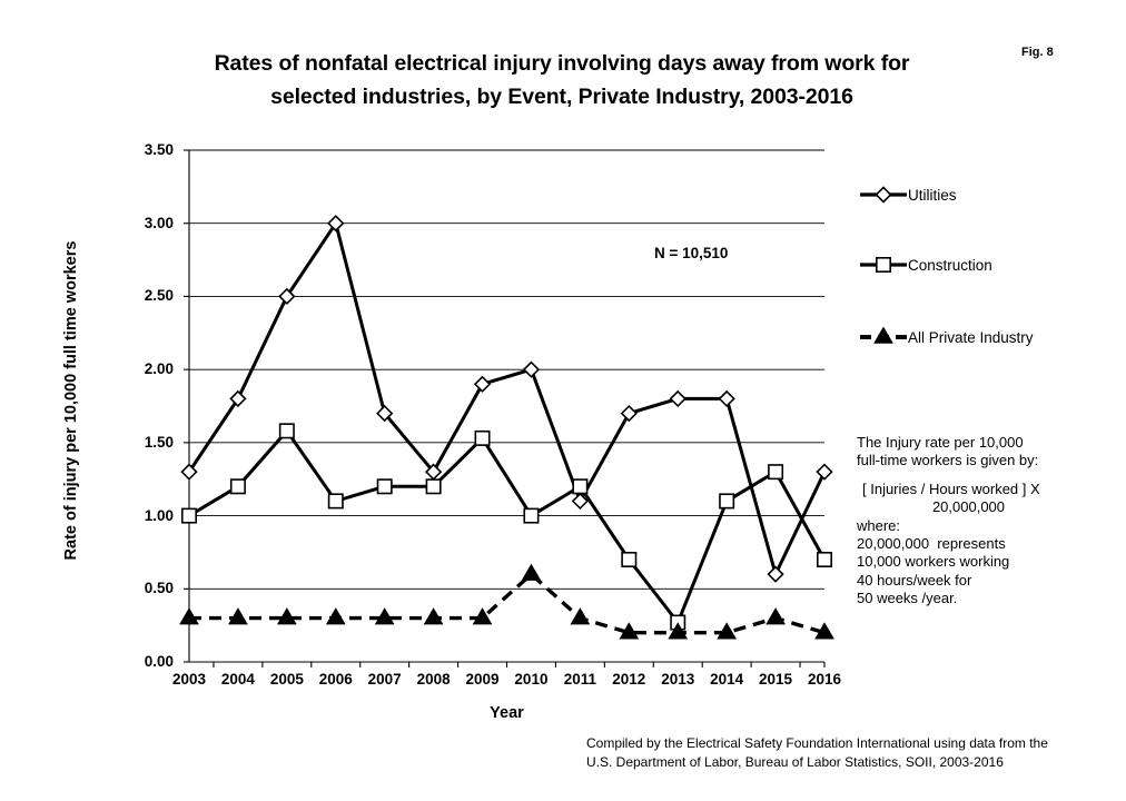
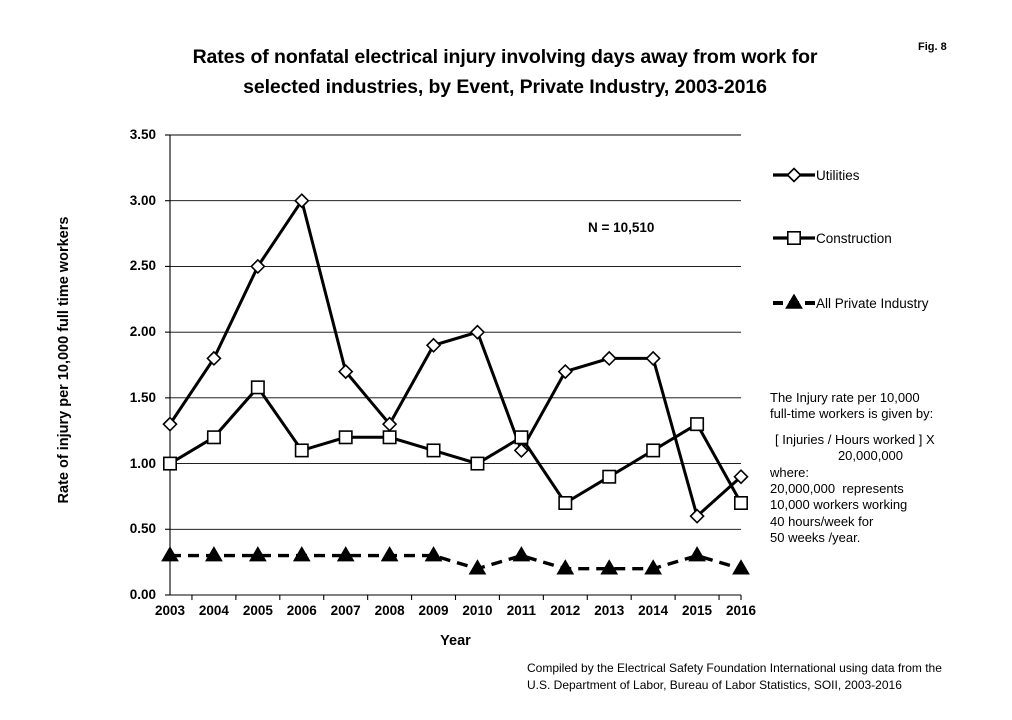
Construction/2009: 1.53 -> 1.10
All Private Industry/2010: 0.6 -> 0.2
Construction/2013: 0.27 -> 0.90
Utilities/2016: 1.3 -> 0.9
